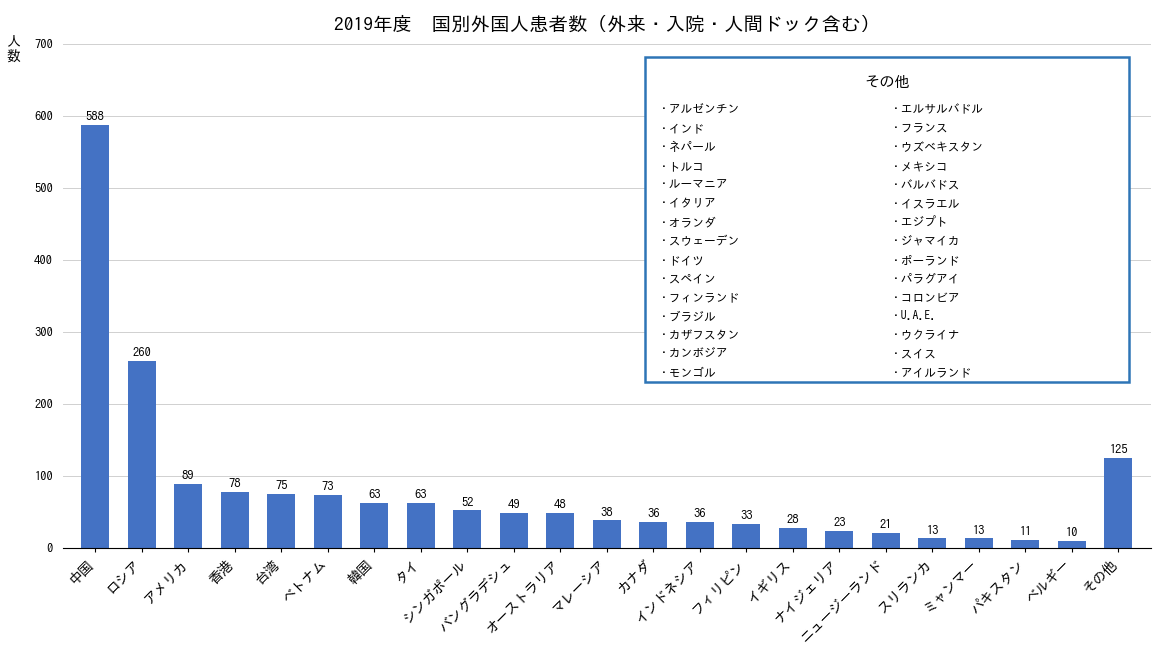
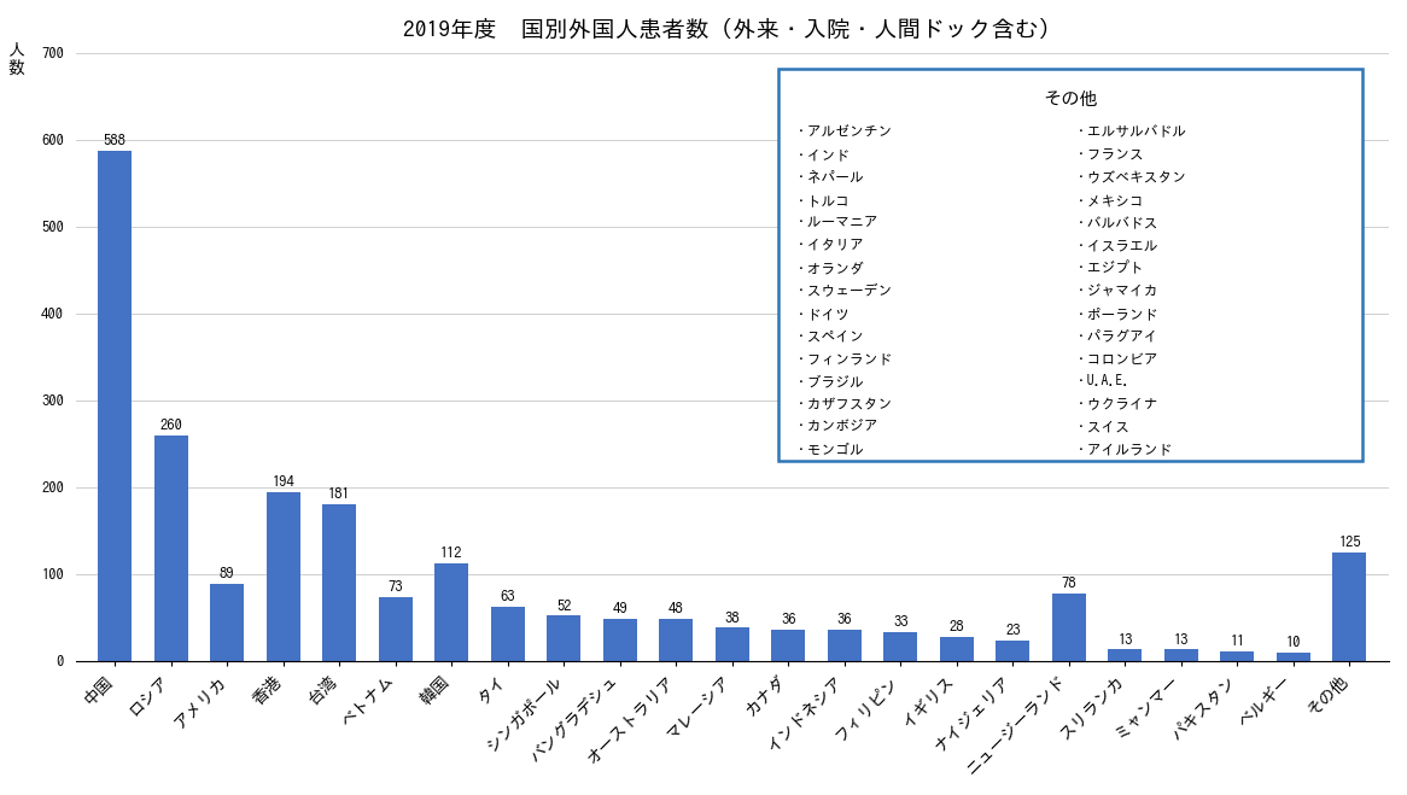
香港: 78 -> 194
台湾: 75 -> 181
韓国: 63 -> 112
ニュージーランド: 21 -> 78
